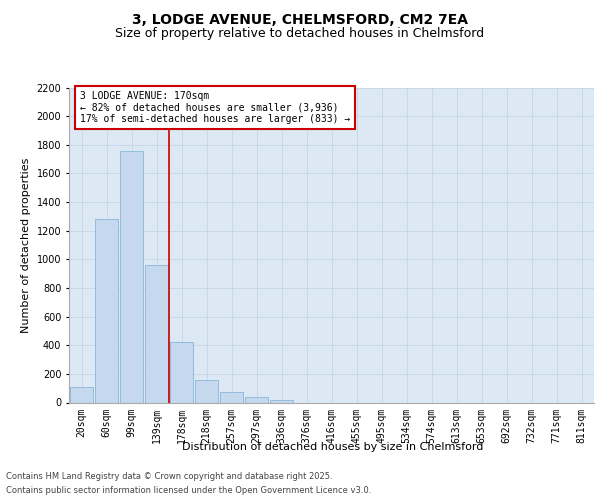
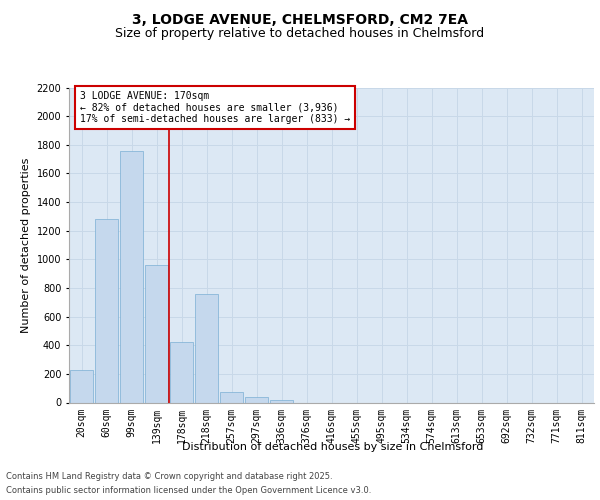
20sqm: 110 -> 230
218sqm: 160 -> 760
